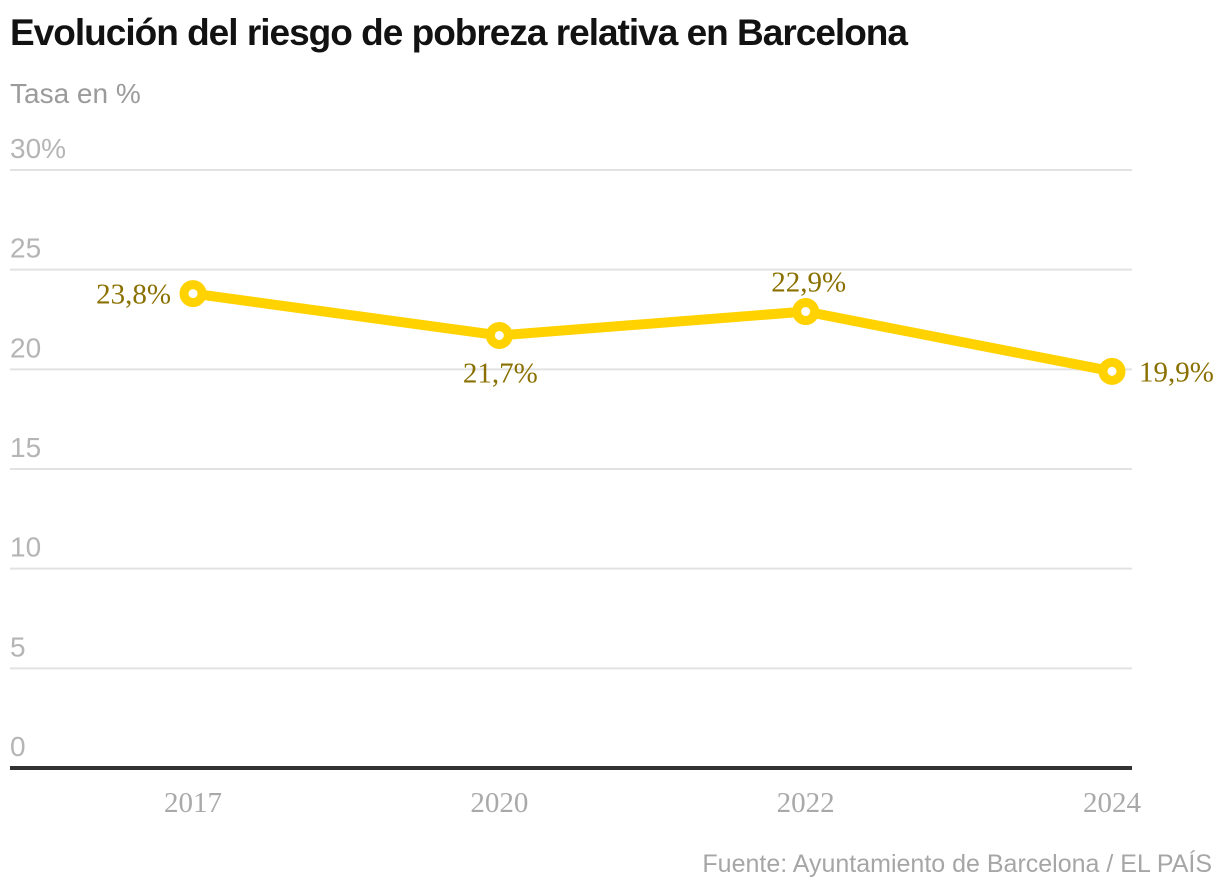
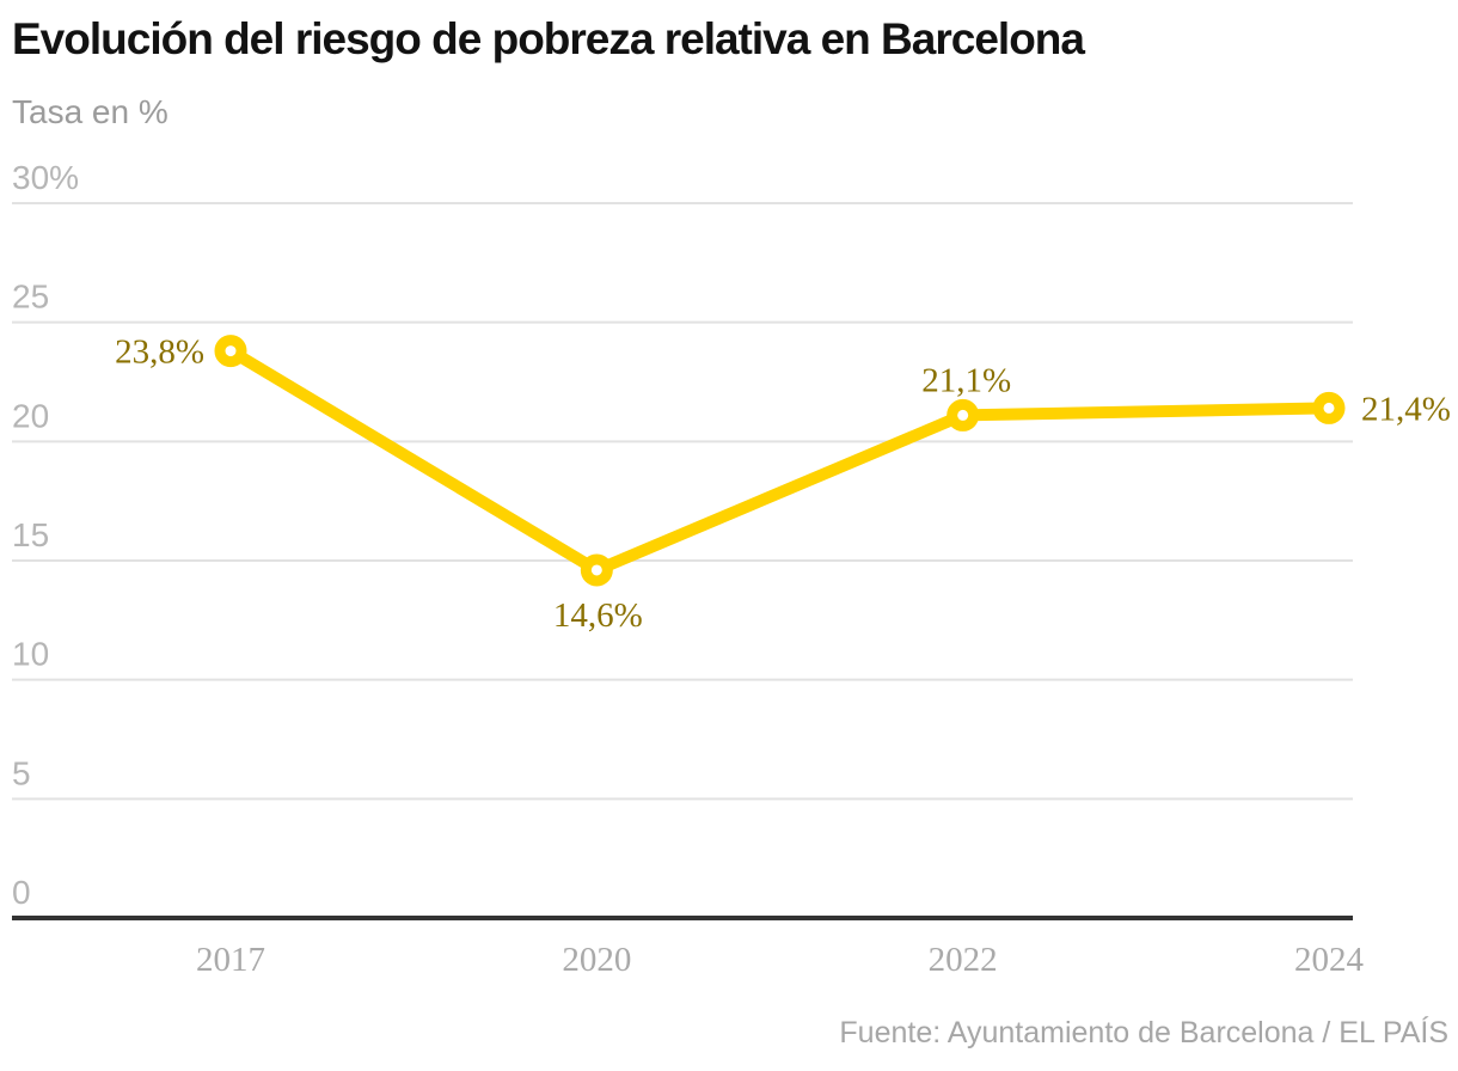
2020: 21,7% -> 14,6%
2022: 22,9% -> 21,1%
2024: 19,9% -> 21,4%
